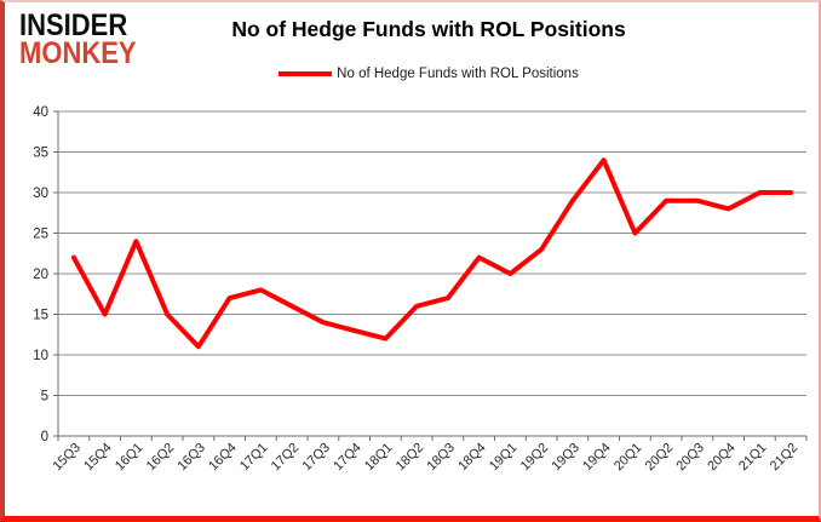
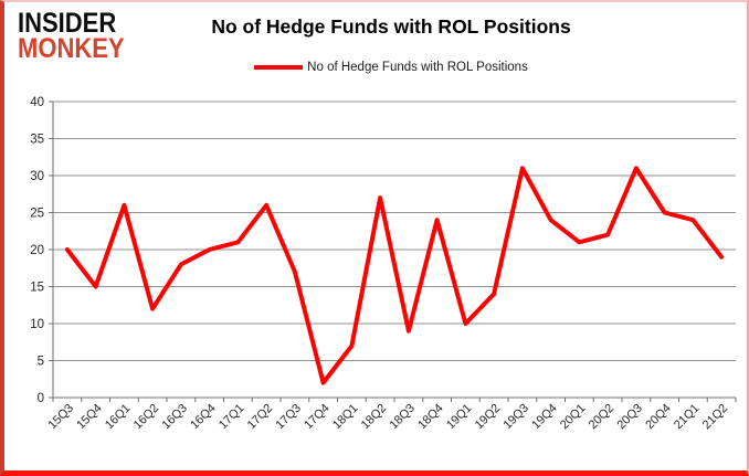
15Q3: 22 -> 20
16Q1: 24 -> 26
16Q2: 15 -> 12
16Q3: 11 -> 18
16Q4: 17 -> 20
17Q1: 18 -> 21
17Q2: 16 -> 26
17Q3: 14 -> 17
17Q4: 13 -> 2
18Q1: 12 -> 7
18Q2: 16 -> 27
18Q3: 17 -> 9
18Q4: 22 -> 24
19Q1: 20 -> 10
19Q2: 23 -> 14
19Q3: 29 -> 31
19Q4: 34 -> 24
20Q1: 25 -> 21
20Q2: 29 -> 22
20Q3: 29 -> 31
20Q4: 28 -> 25
21Q1: 30 -> 24
21Q2: 30 -> 19
